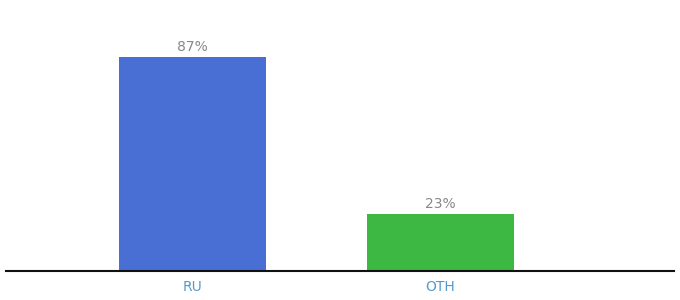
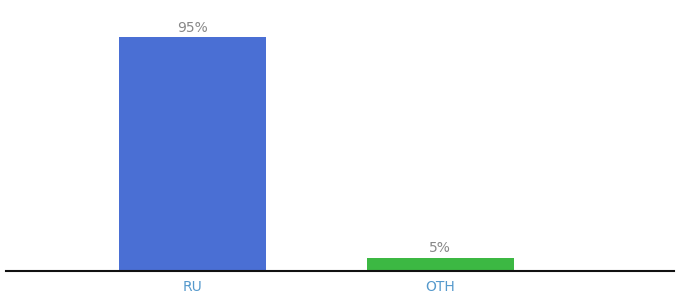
RU: 87% -> 95%
OTH: 23% -> 5%
